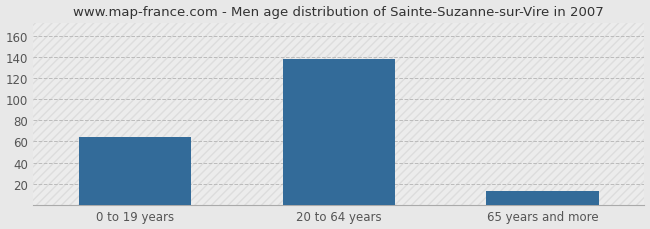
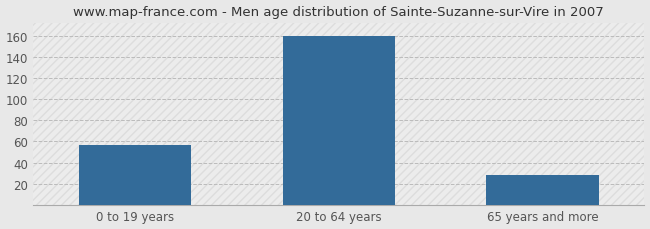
0 to 19 years: 64 -> 57
20 to 64 years: 138 -> 160
65 years and more: 13 -> 28
